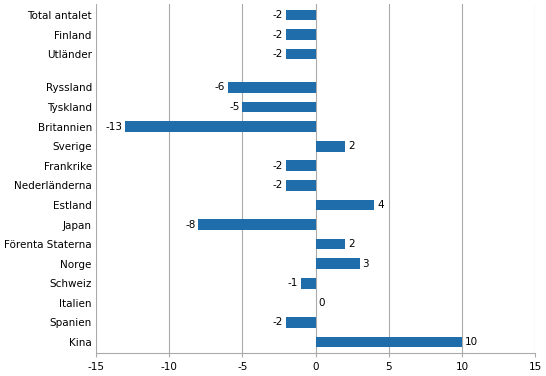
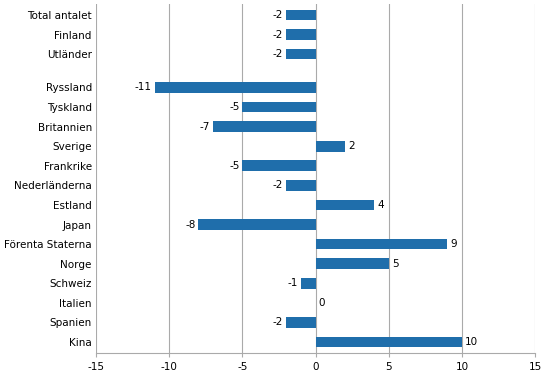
Ryssland: -6 -> -11
Britannien: -13 -> -7
Frankrike: -2 -> -5
Förenta Staterna: 2 -> 9
Norge: 3 -> 5
